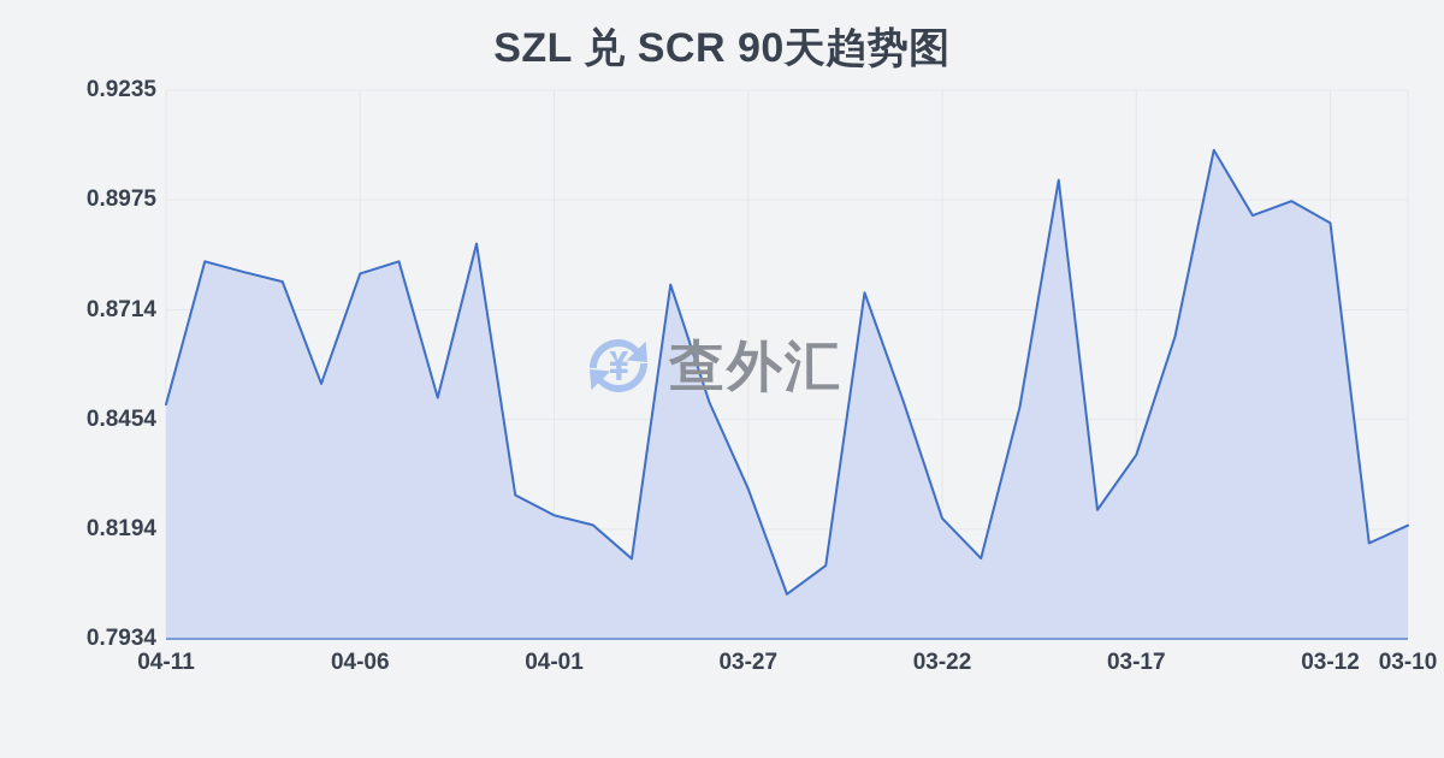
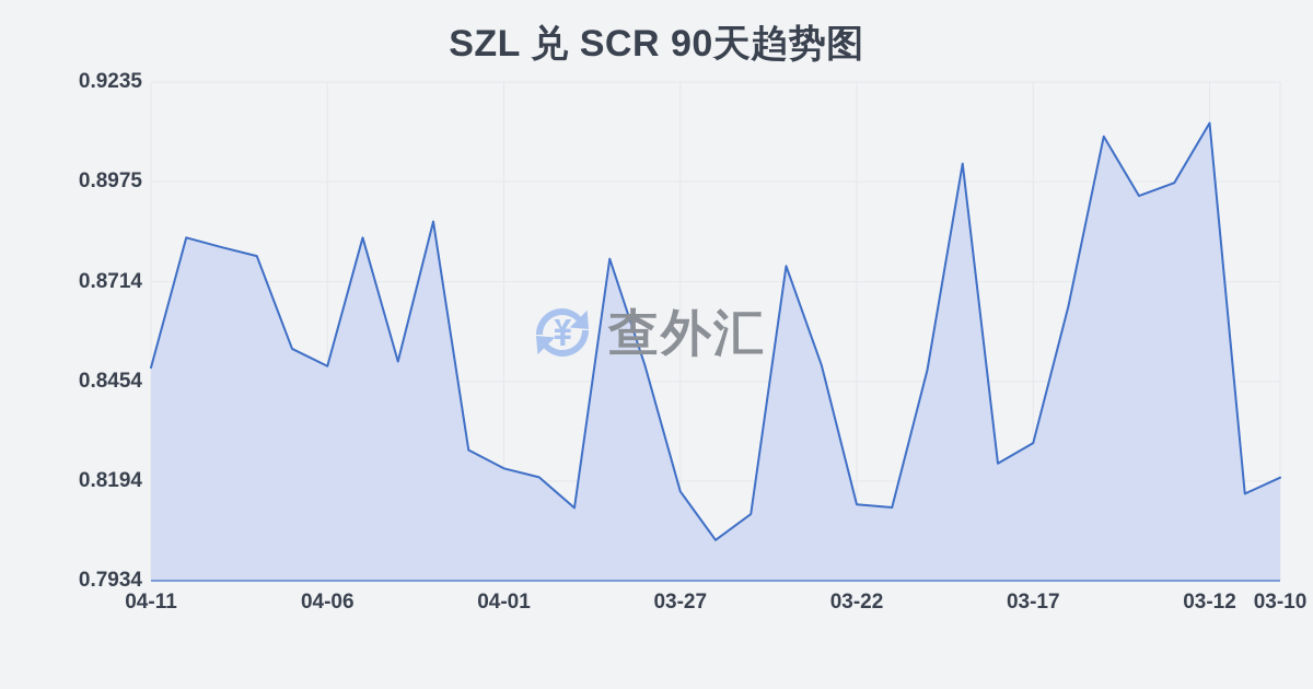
04-06: 0.880 -> 0.849
03-27: 0.829 -> 0.817
03-22: 0.822 -> 0.813
03-17: 0.837 -> 0.829
03-12: 0.892 -> 0.913
